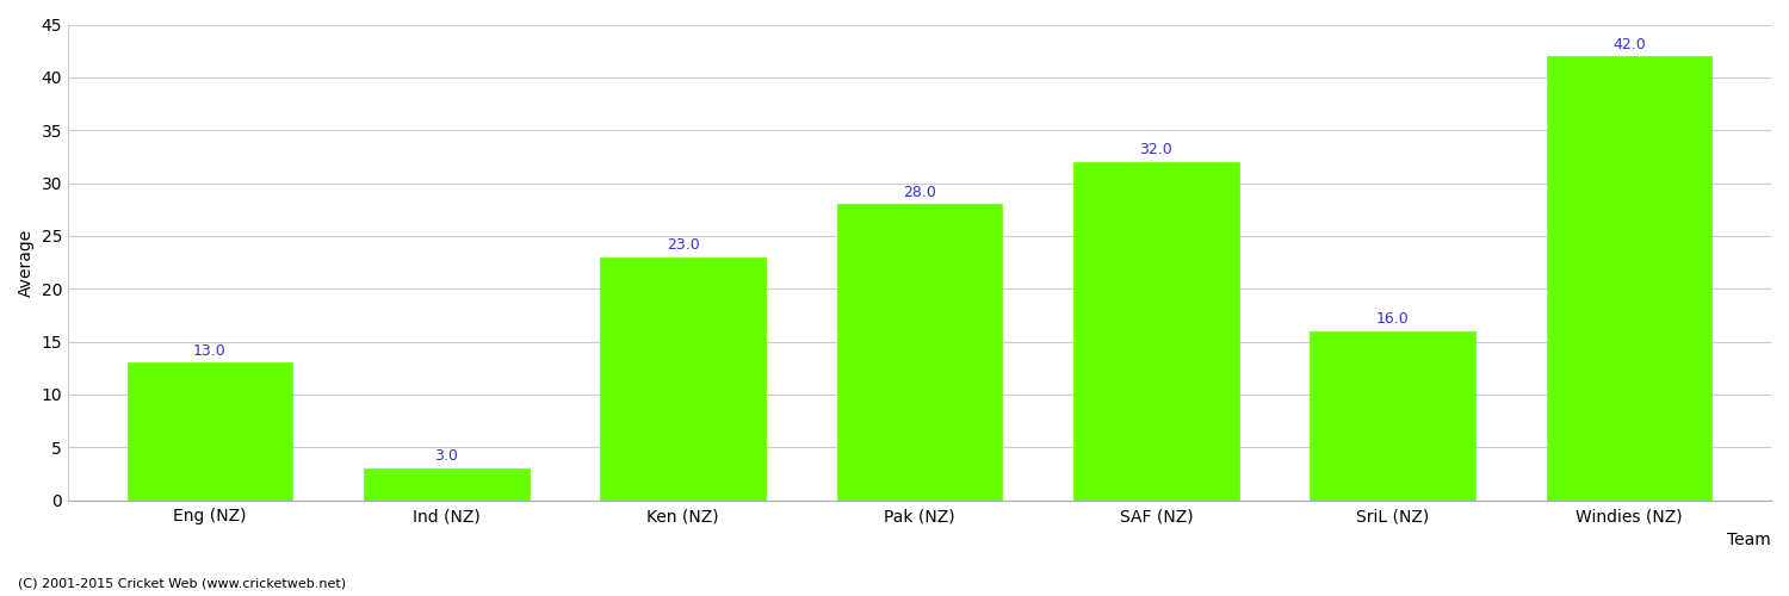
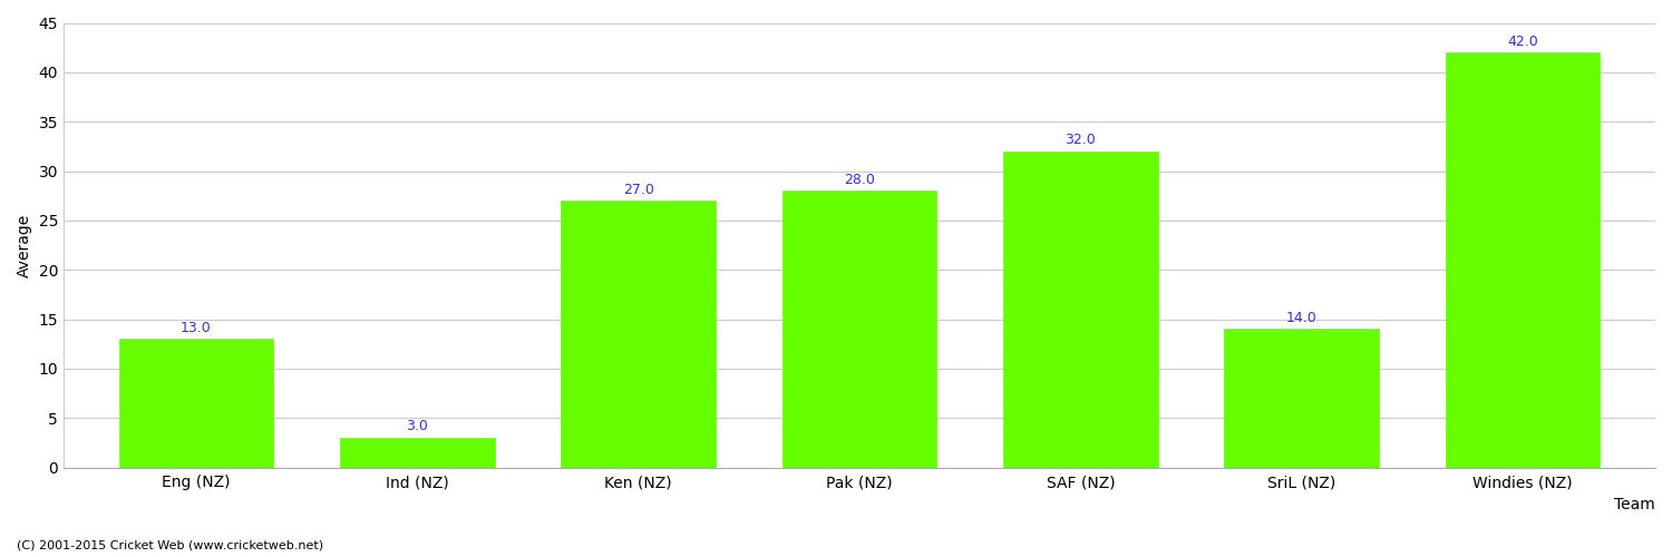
Ken (NZ): 23.0 -> 27.0
SriL (NZ): 16.0 -> 14.0
